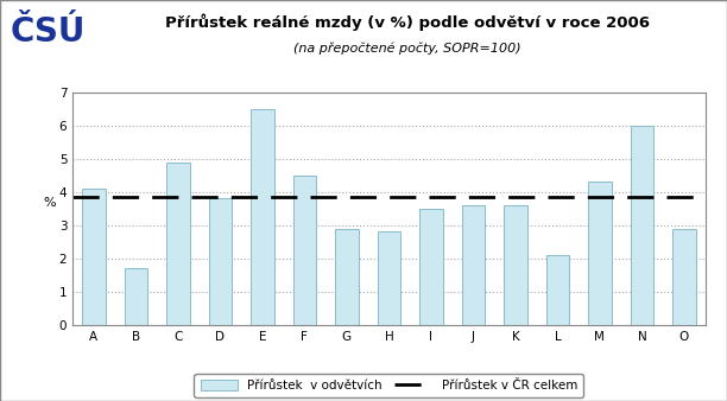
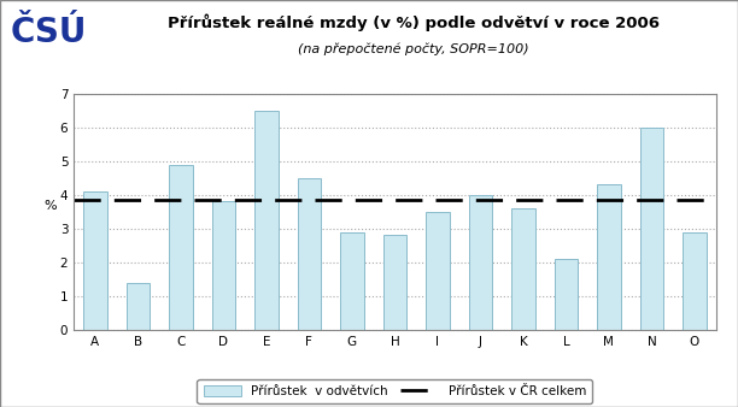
B: 1.7 -> 1.4
J: 3.6 -> 4.0
